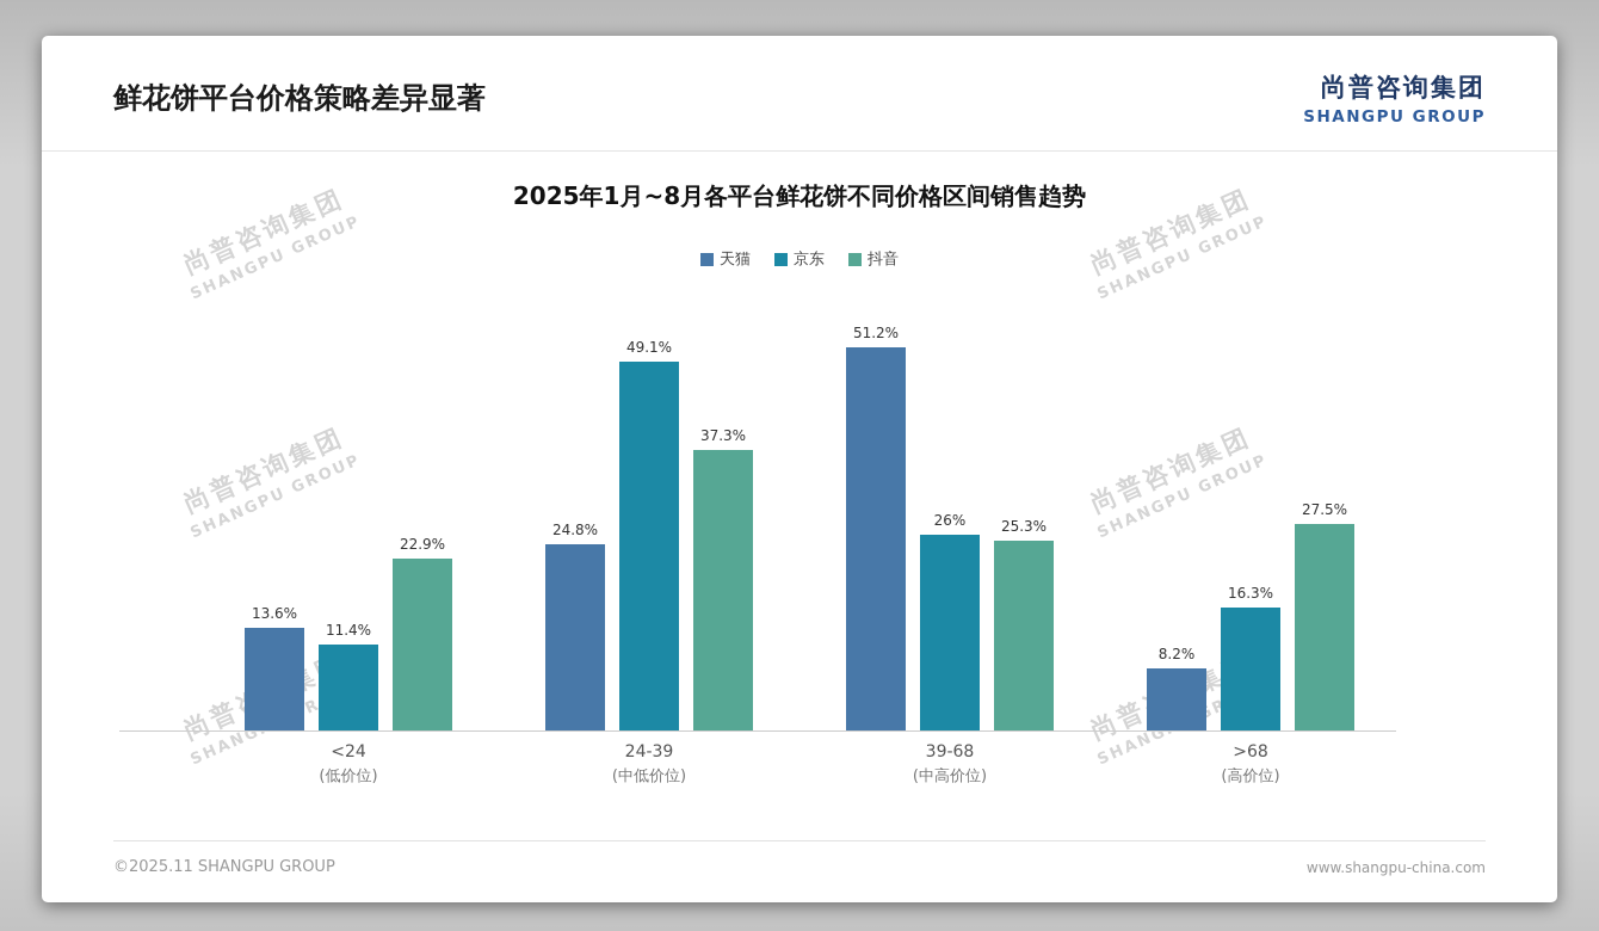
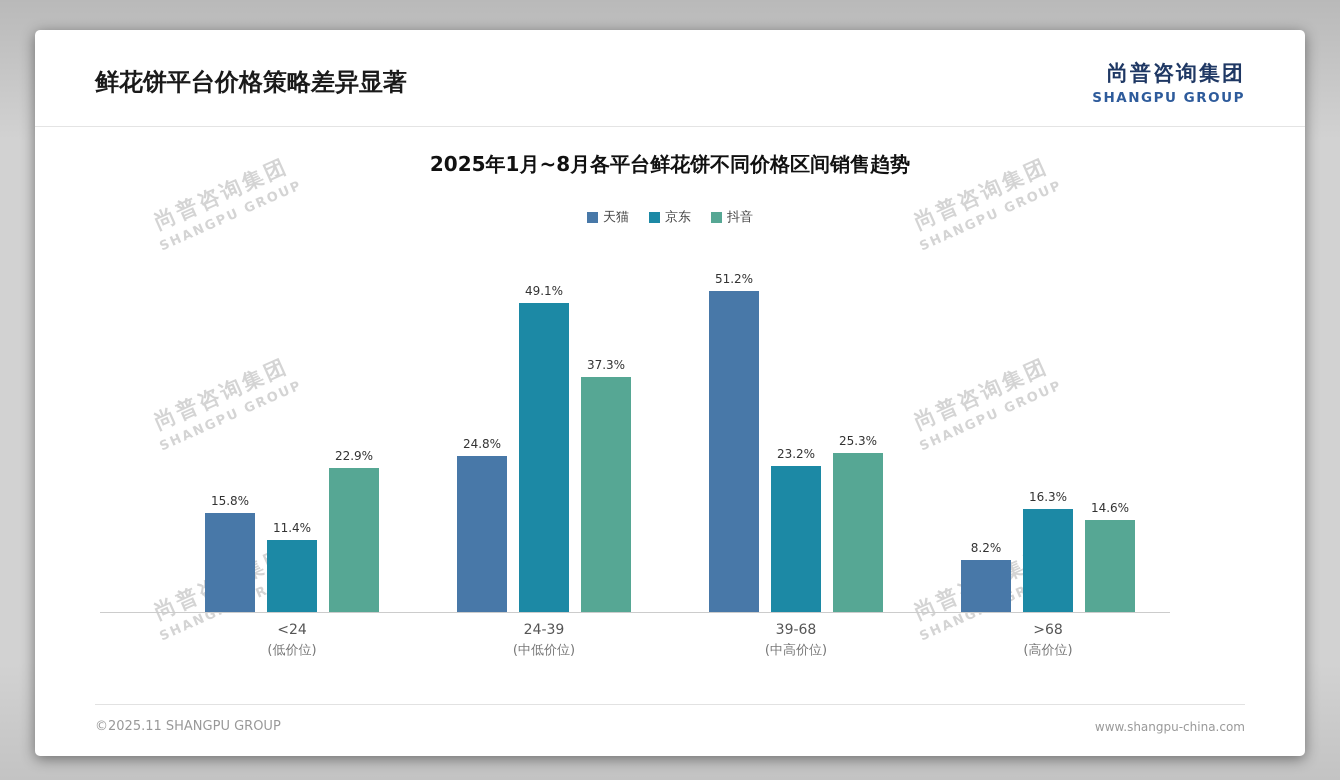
天猫/<24: 13.6% -> 15.8%
京东/39-68: 26% -> 23.2%
抖音/>68: 27.5% -> 14.6%
